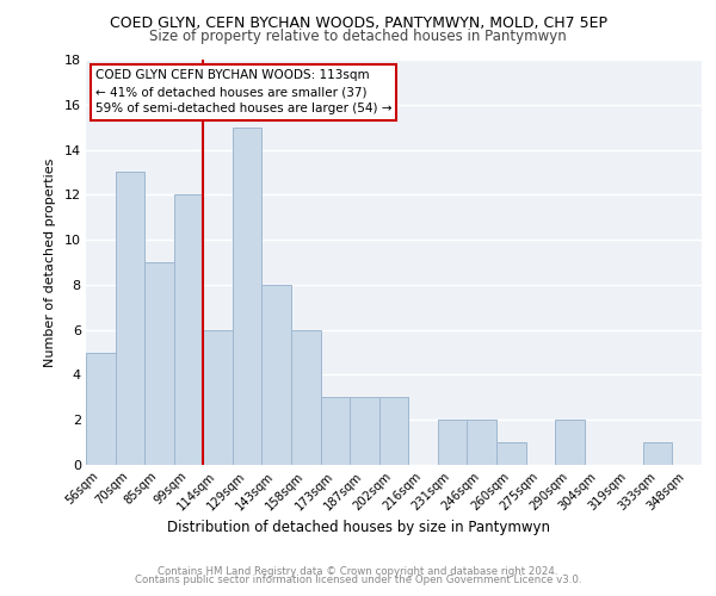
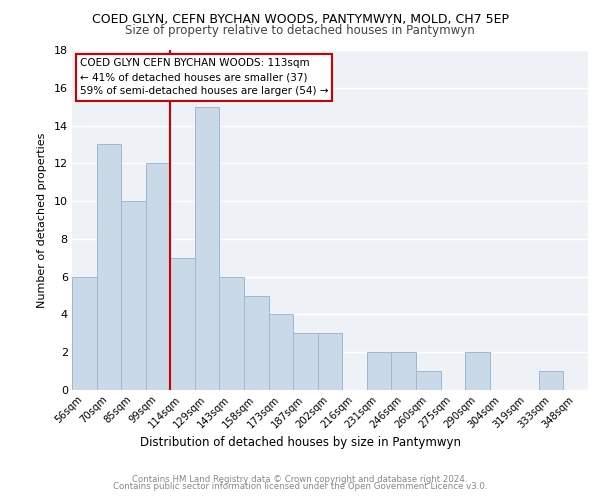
56sqm: 5 -> 6
85sqm: 9 -> 10
114sqm: 6 -> 7
143sqm: 8 -> 6
158sqm: 6 -> 5
173sqm: 3 -> 4
